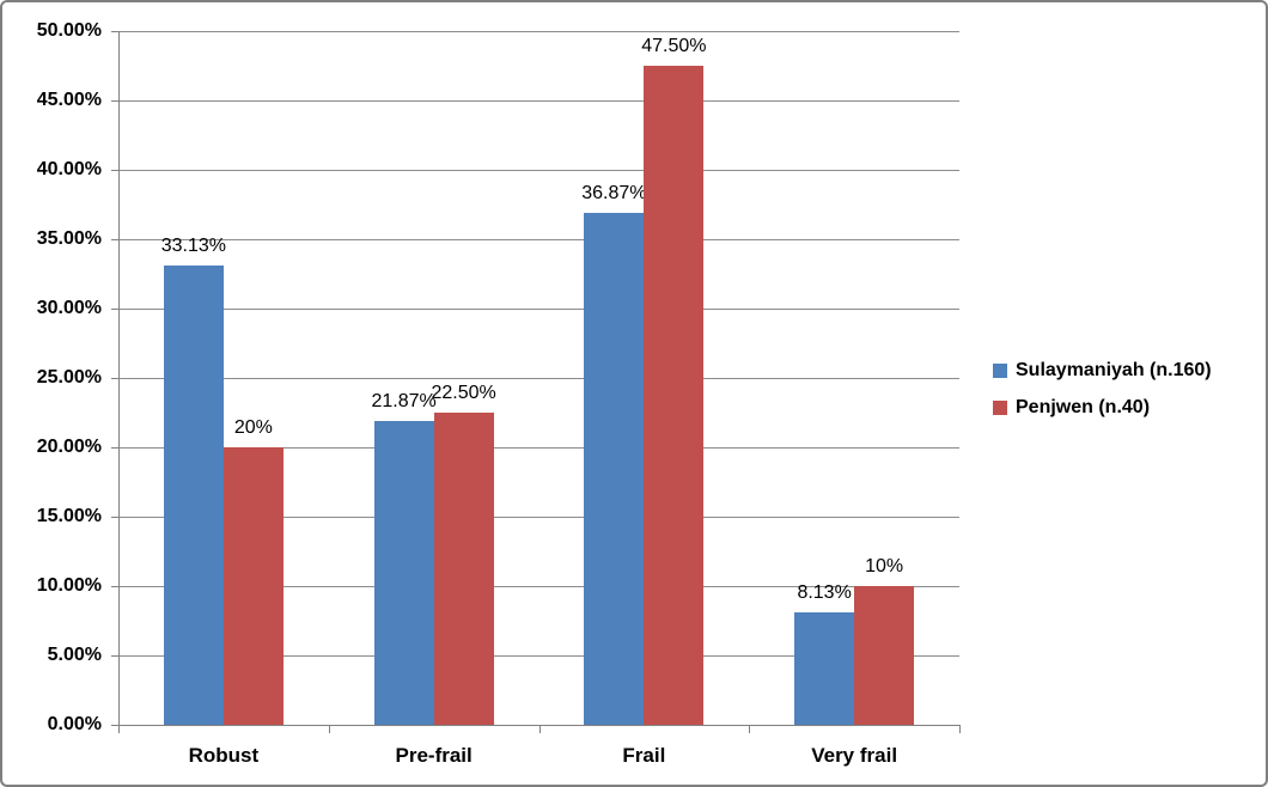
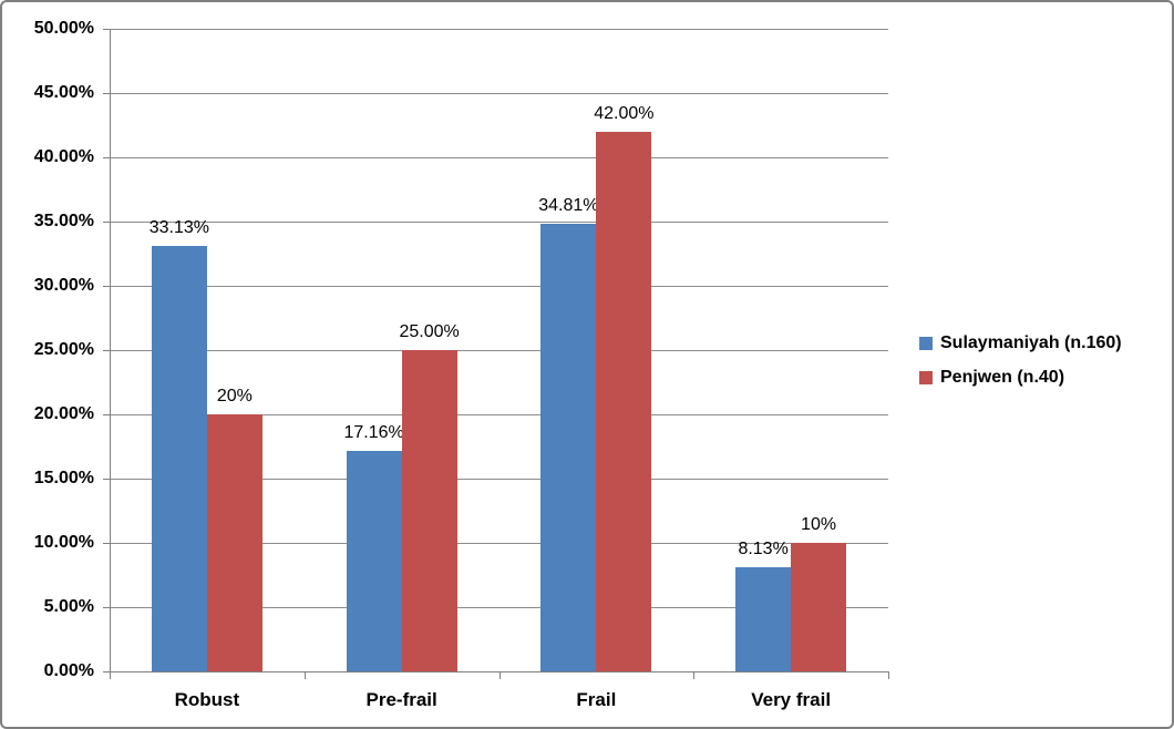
Sulaymaniyah (n.160)/Pre-frail: 21.87% -> 17.16%
Penjwen (n.40)/Pre-frail: 22.50% -> 25.00%
Sulaymaniyah (n.160)/Frail: 36.87% -> 34.81%
Penjwen (n.40)/Frail: 47.50% -> 42.00%
